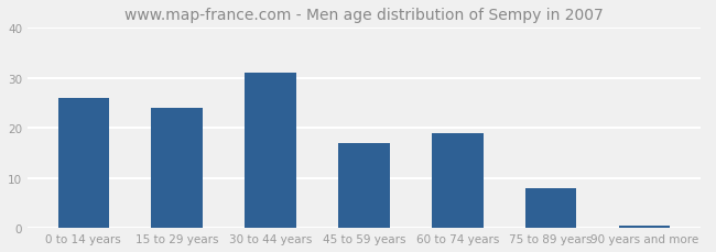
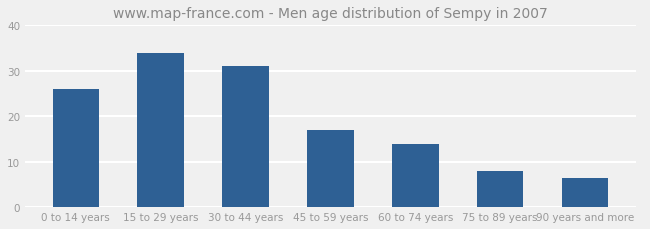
15 to 29 years: 24.0 -> 34.0
60 to 74 years: 19.0 -> 14.0
90 years and more: 0.5 -> 6.5
